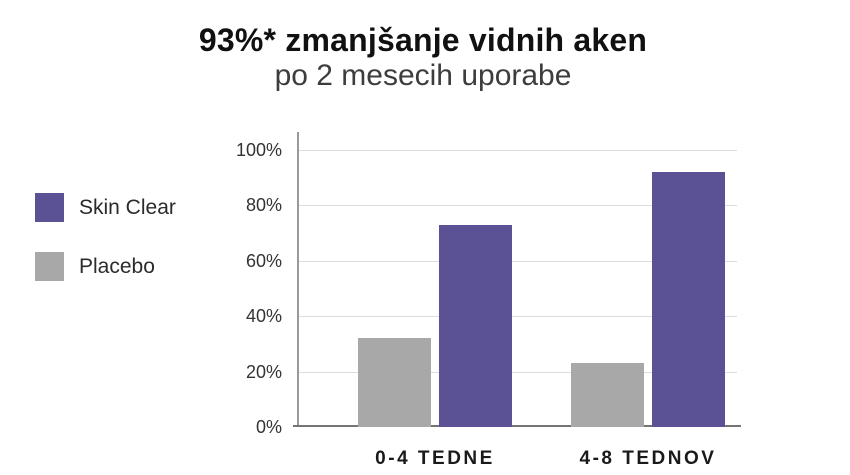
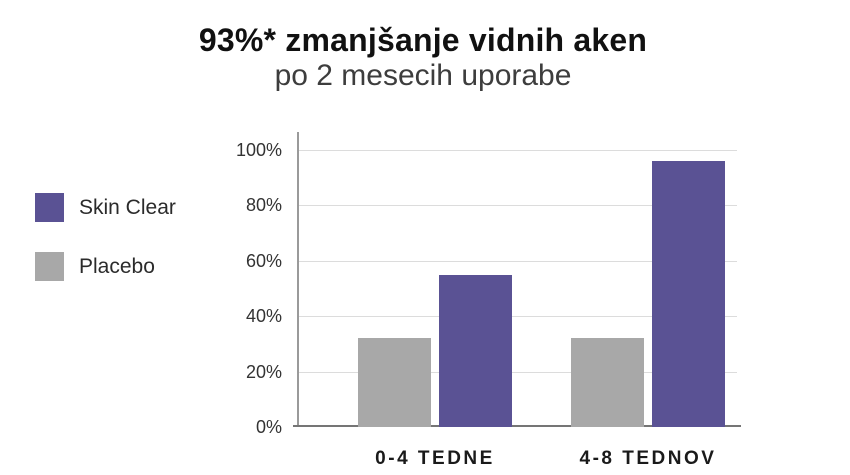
Skin Clear/0-4 TEDNE: 73% -> 55%
Skin Clear/4-8 TEDNOV: 92% -> 96%
Placebo/4-8 TEDNOV: 23% -> 32%
